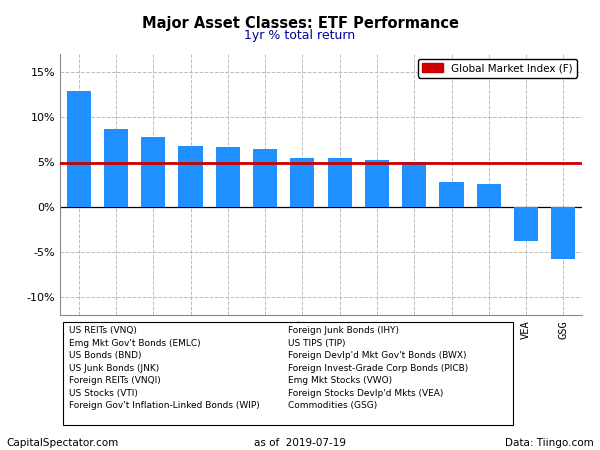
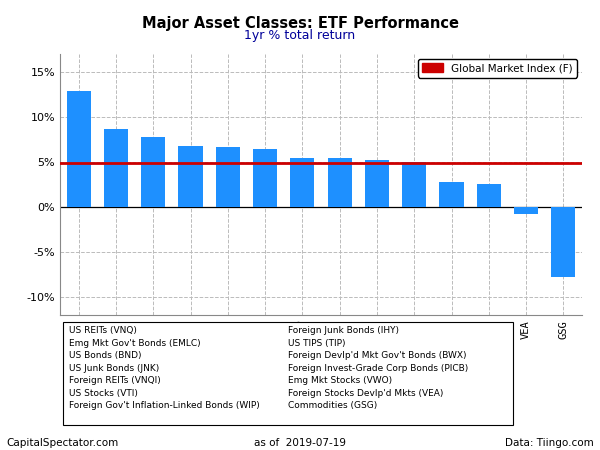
VEA: -3.8% -> -0.8%
GSG: -5.8% -> -7.8%
